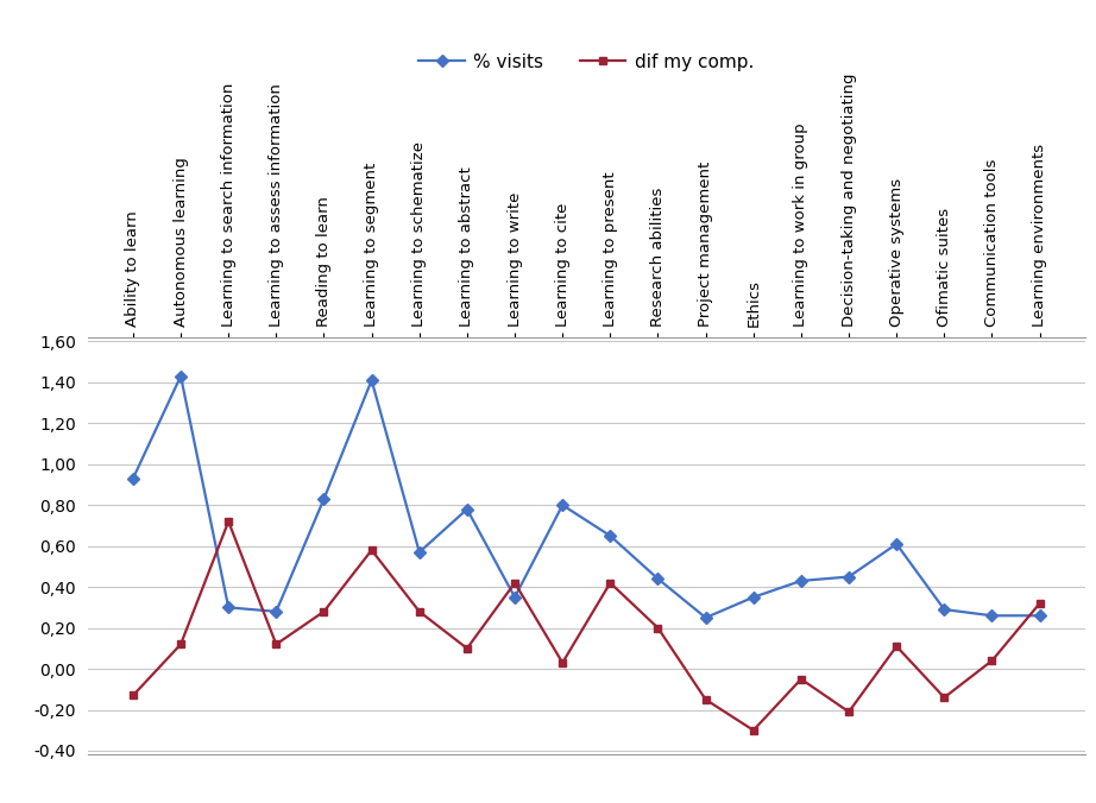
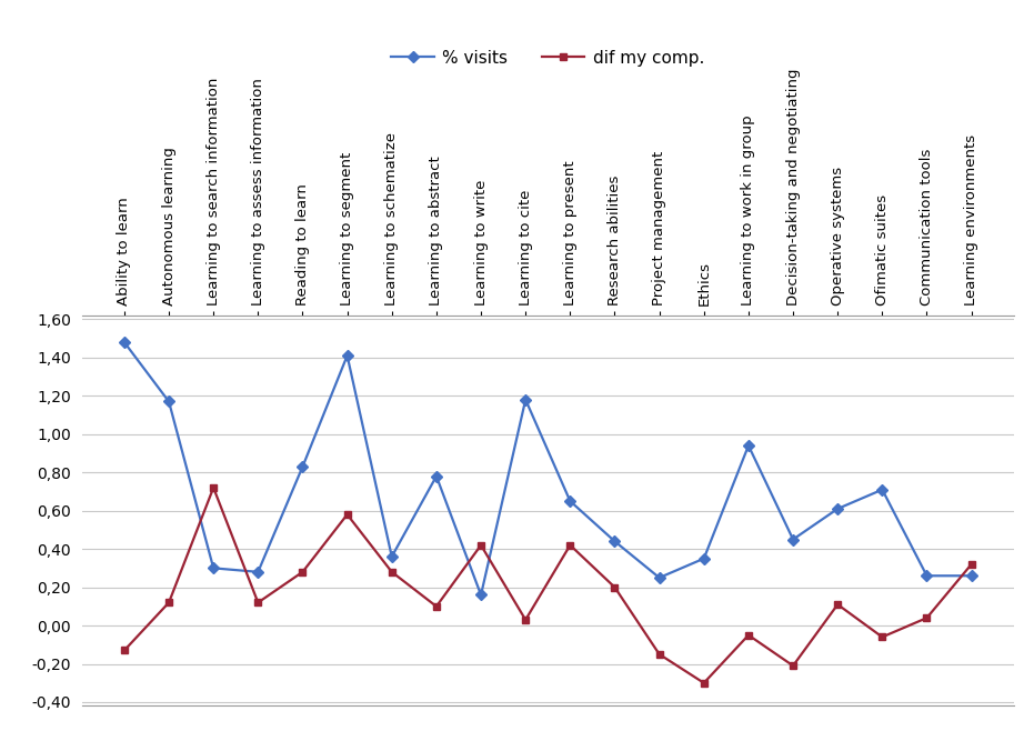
% visits/Ability to learn: 0,93 -> 1,48
% visits/Autonomous learning: 1,43 -> 1,17
% visits/Learning to schematize: 0,57 -> 0,36
% visits/Learning to write: 0,35 -> 0,16
% visits/Learning to cite: 0,80 -> 1,18
% visits/Learning to work in group: 0,43 -> 0,94
% visits/Ofimatic suites: 0,29 -> 0,71
dif my comp./Ofimatic suites: -0,14 -> -0,06
